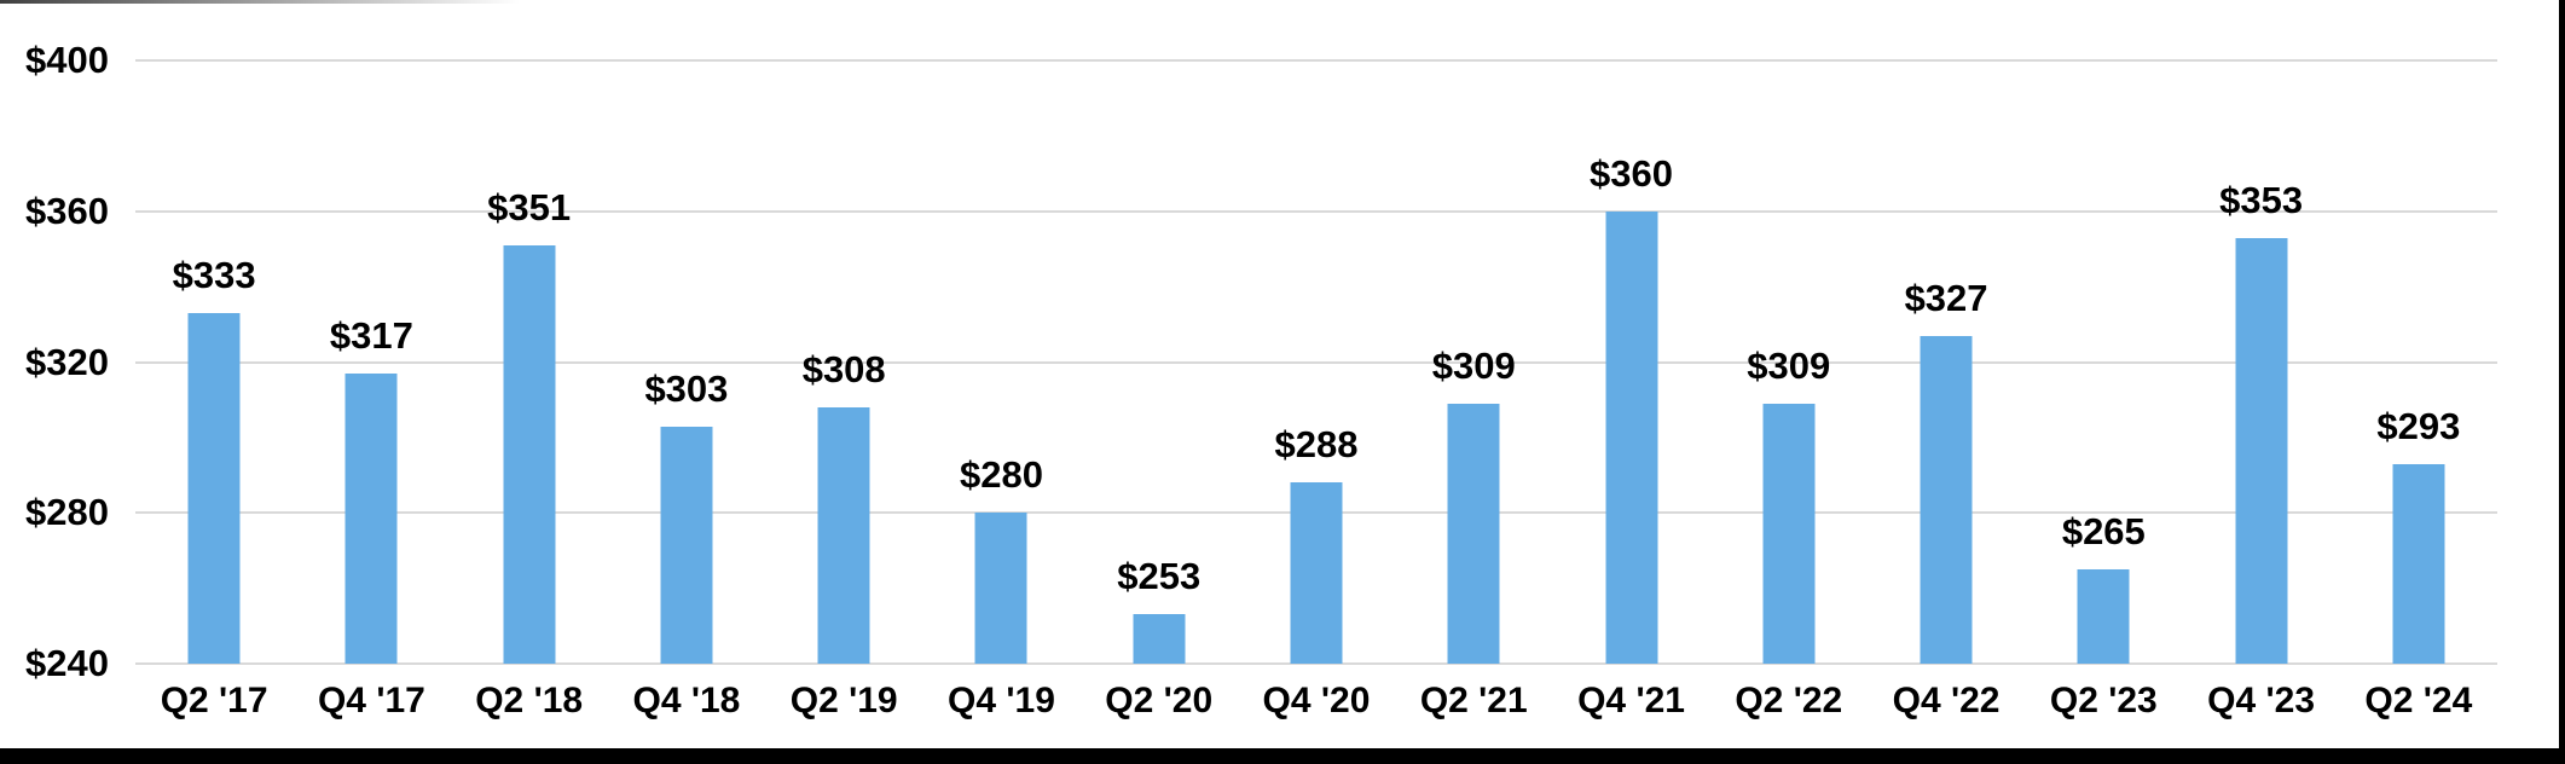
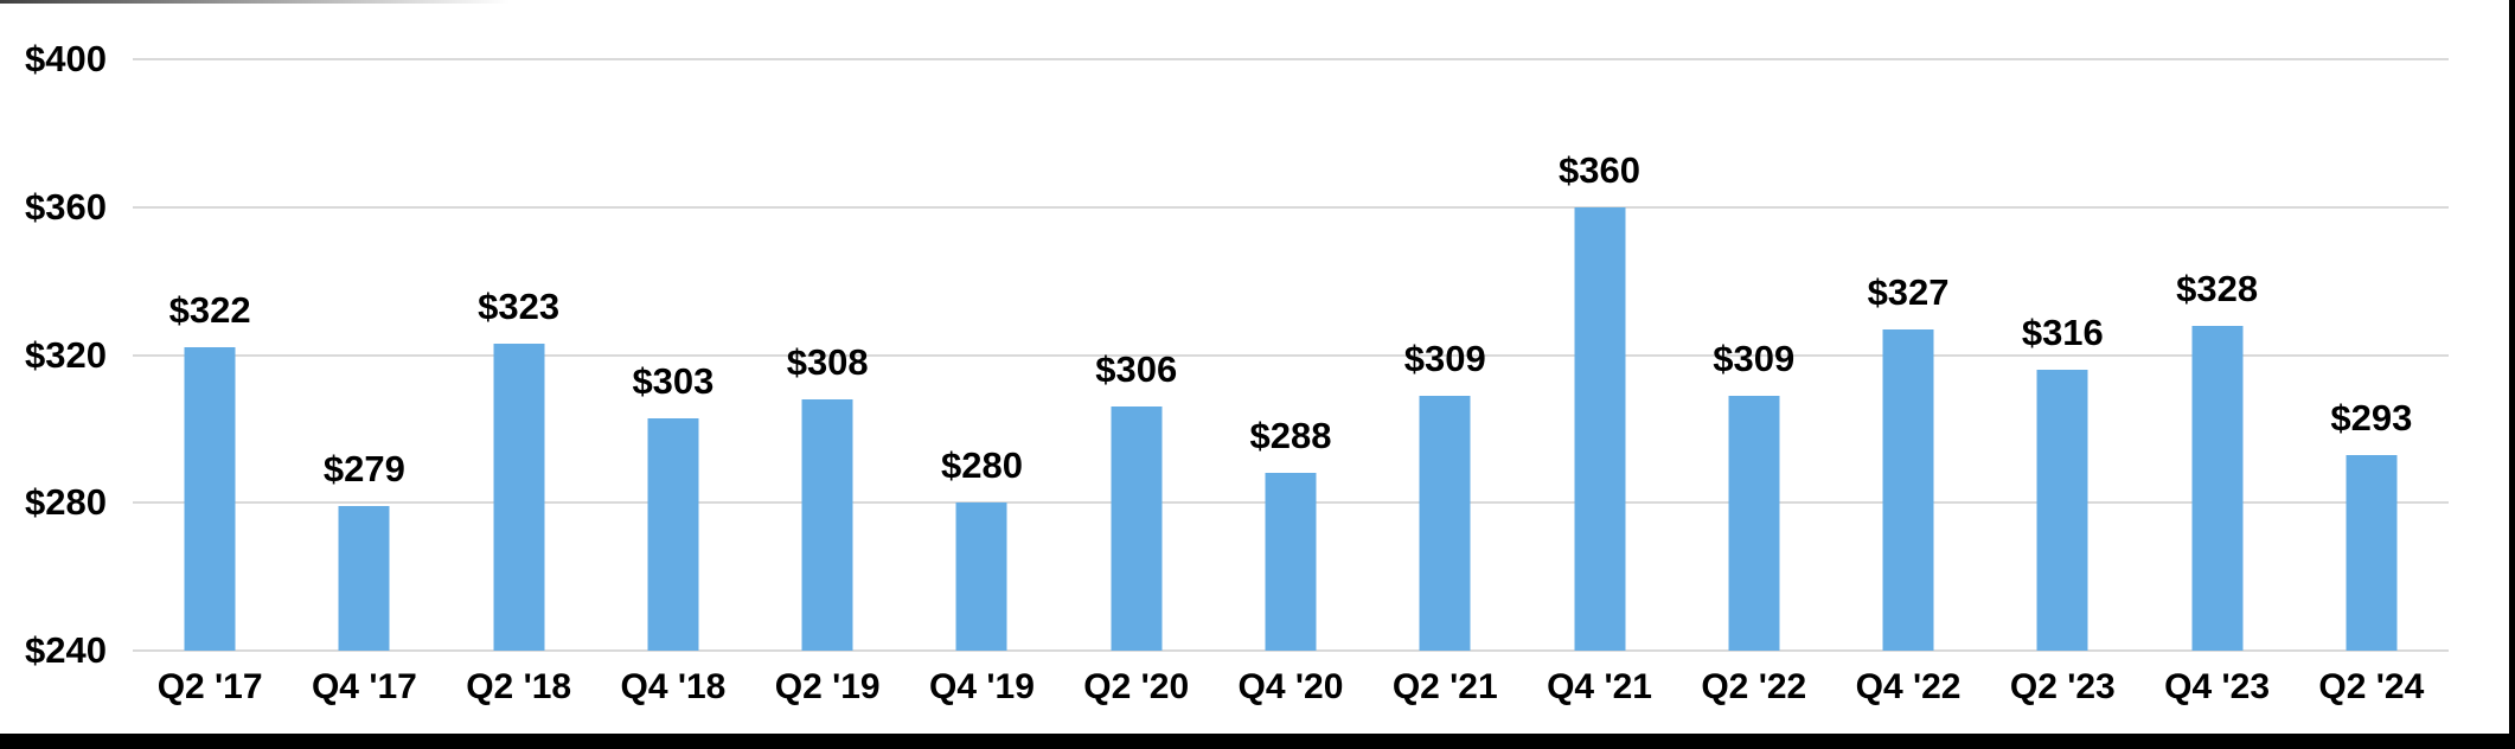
Q2 '17: $333 -> $322
Q4 '17: $317 -> $279
Q2 '18: $351 -> $323
Q2 '20: $253 -> $306
Q2 '23: $265 -> $316
Q4 '23: $353 -> $328
